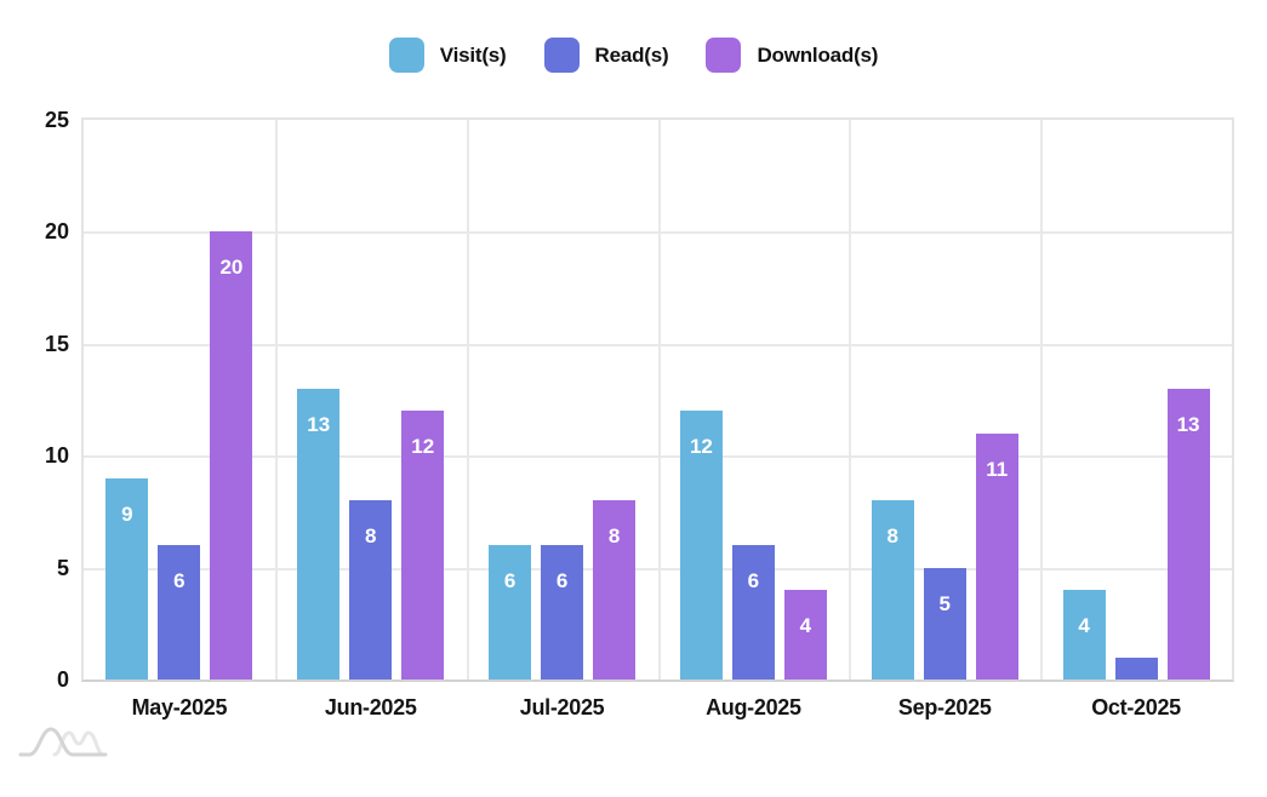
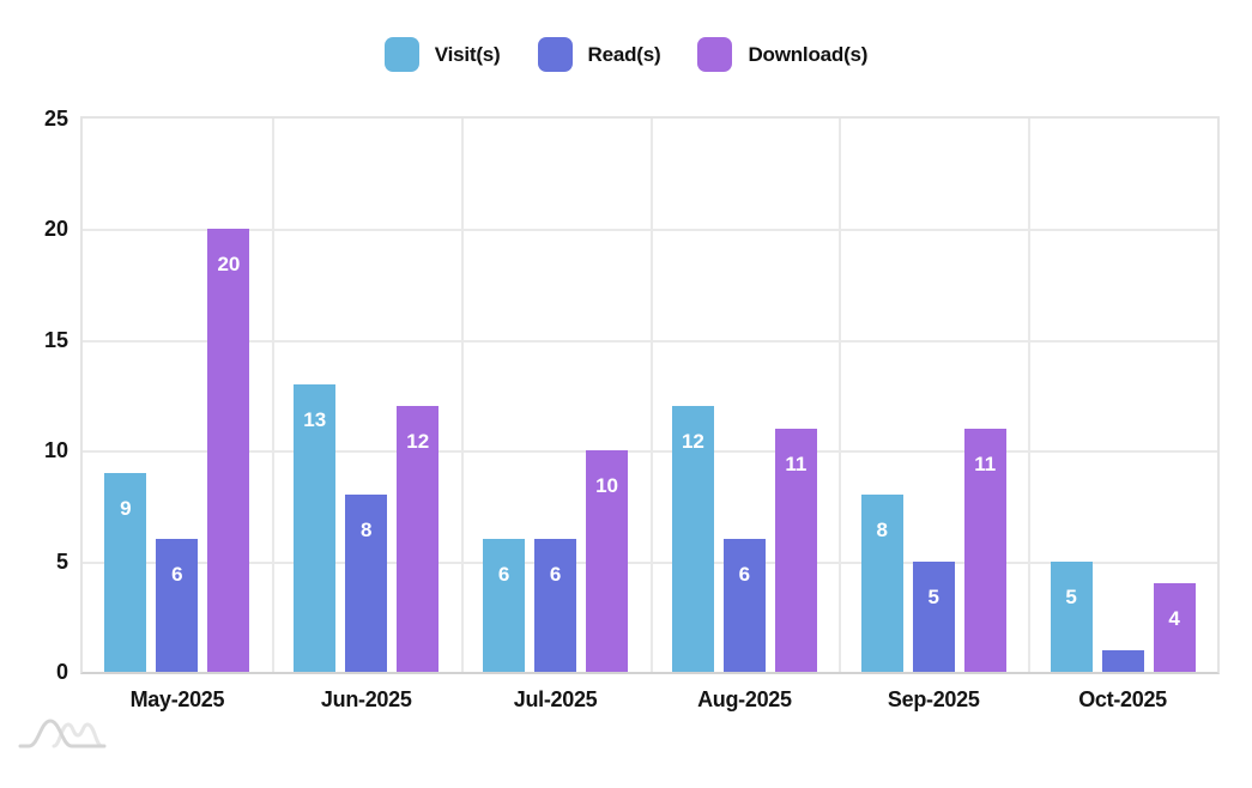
Download(s)/Jul-2025: 8 -> 10
Download(s)/Aug-2025: 4 -> 11
Visit(s)/Oct-2025: 4 -> 5
Download(s)/Oct-2025: 13 -> 4
